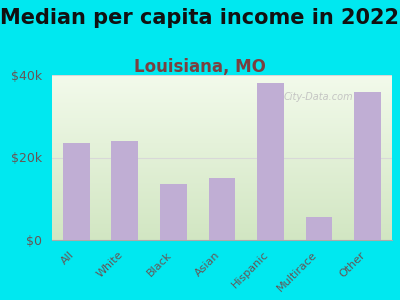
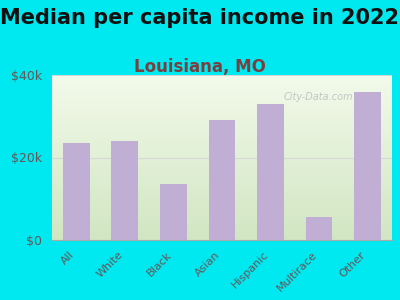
Asian: $15.0k -> $29.0k
Hispanic: $38.0k -> $33.0k
